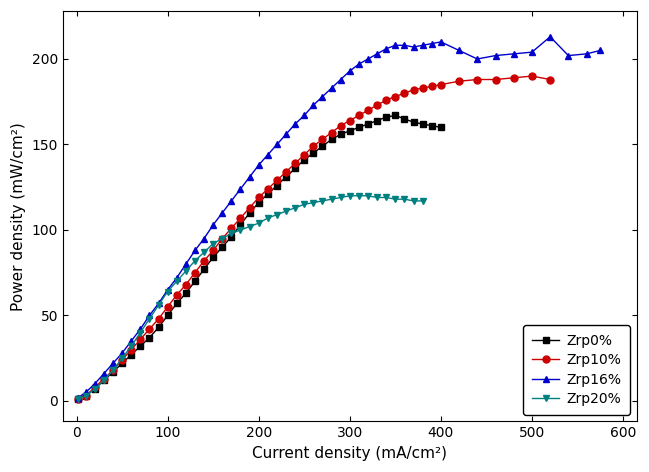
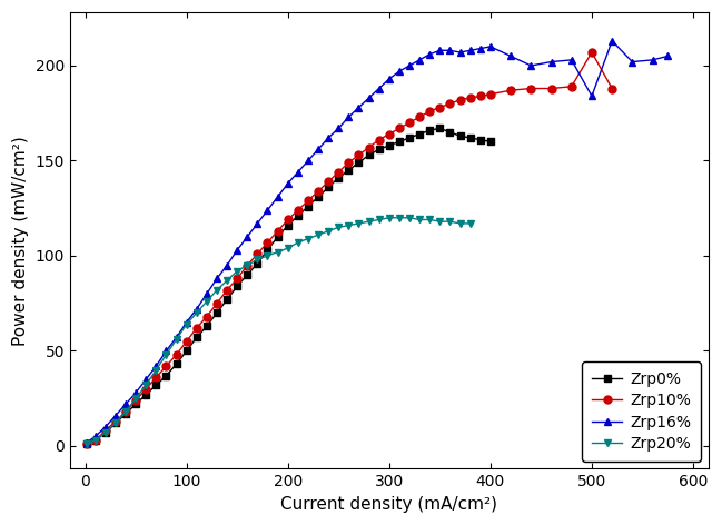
Zrp10%/500: 190 -> 207
Zrp16%/500: 204 -> 184
